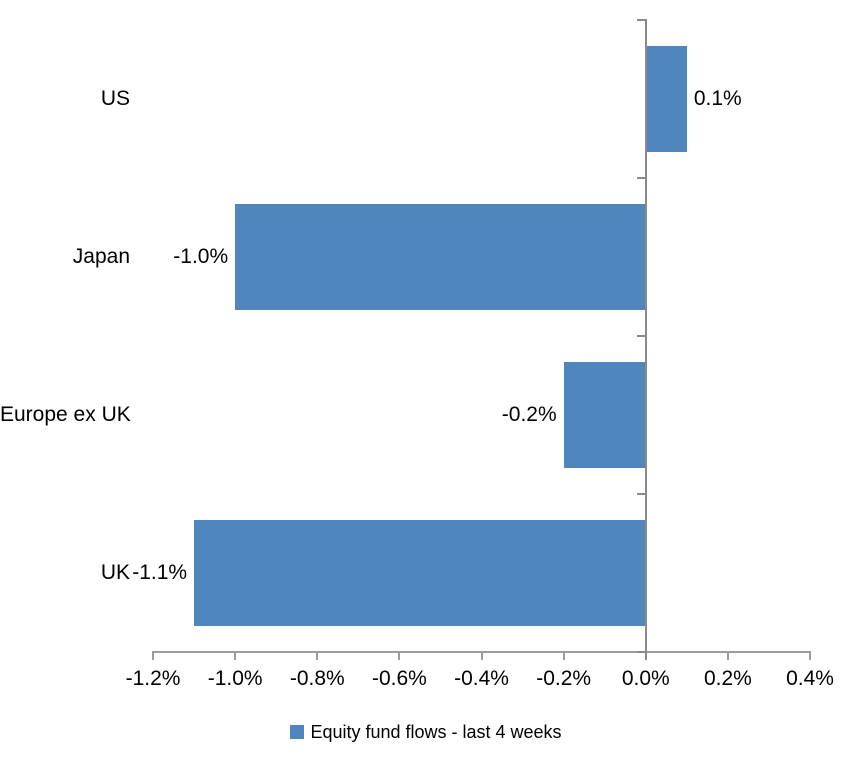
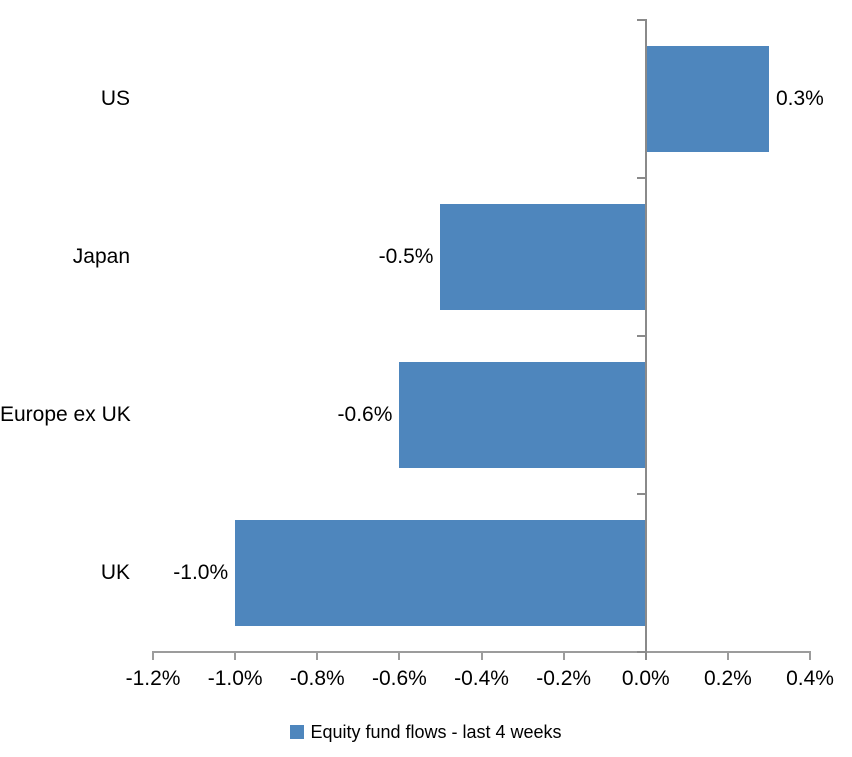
US: 0.1% -> 0.3%
Japan: -1.0% -> -0.5%
Europe ex UK: -0.2% -> -0.6%
UK: -1.1% -> -1.0%
